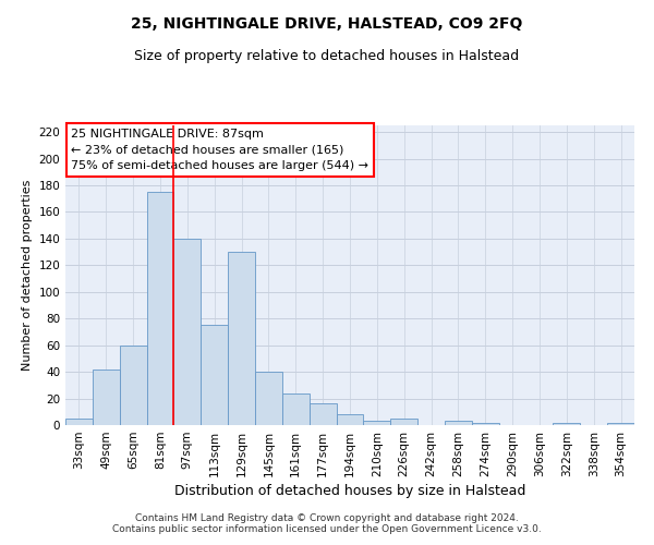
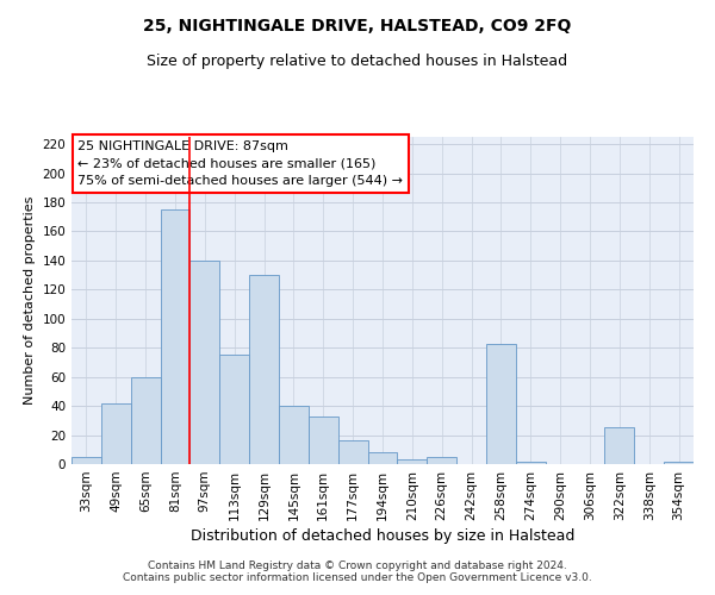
161sqm: 24 -> 33
258sqm: 3 -> 83
322sqm: 2 -> 25
